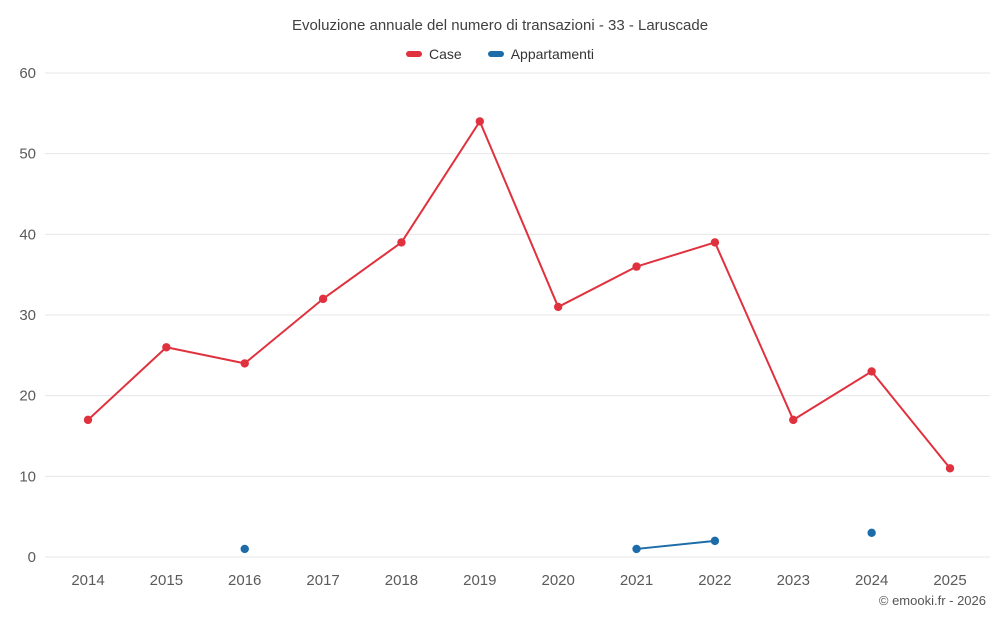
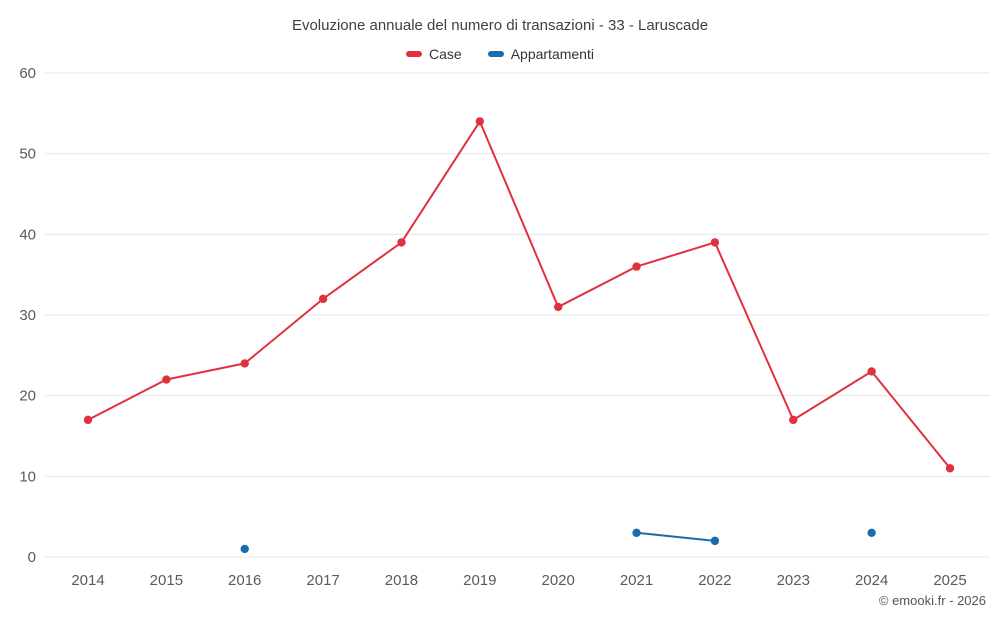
Case/2015: 26 -> 22
Appartamenti/2021: 1 -> 3
